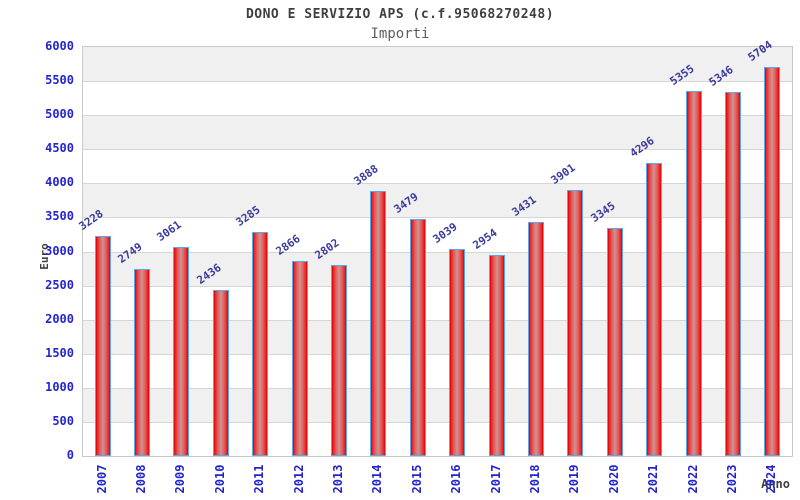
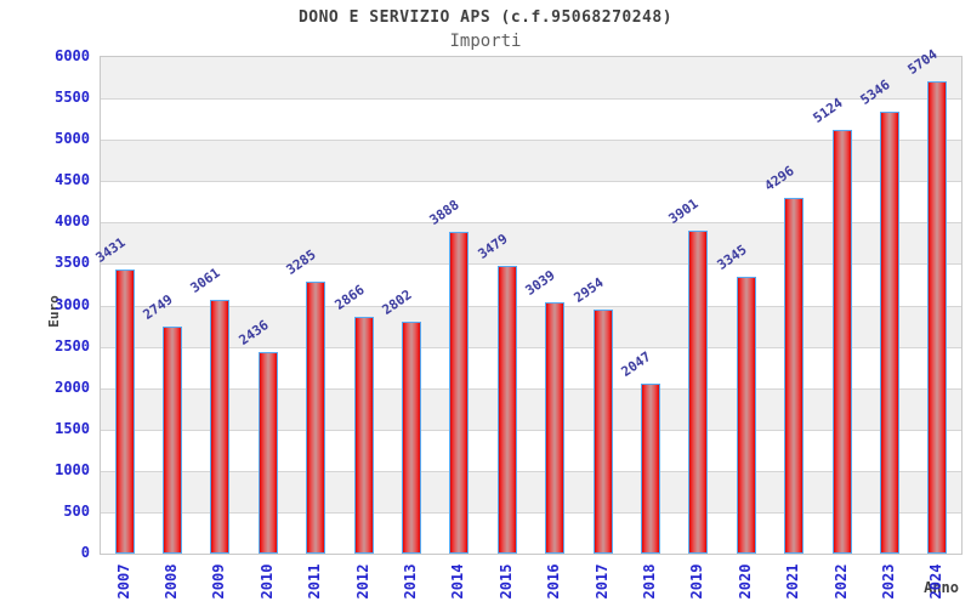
2007: 3228 -> 3431
2018: 3431 -> 2047
2022: 5355 -> 5124
